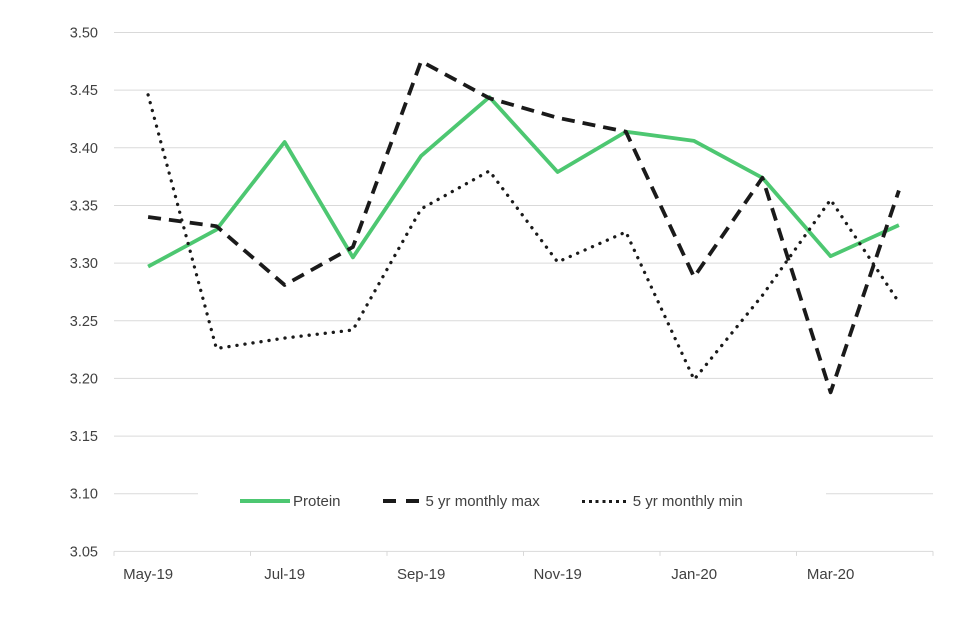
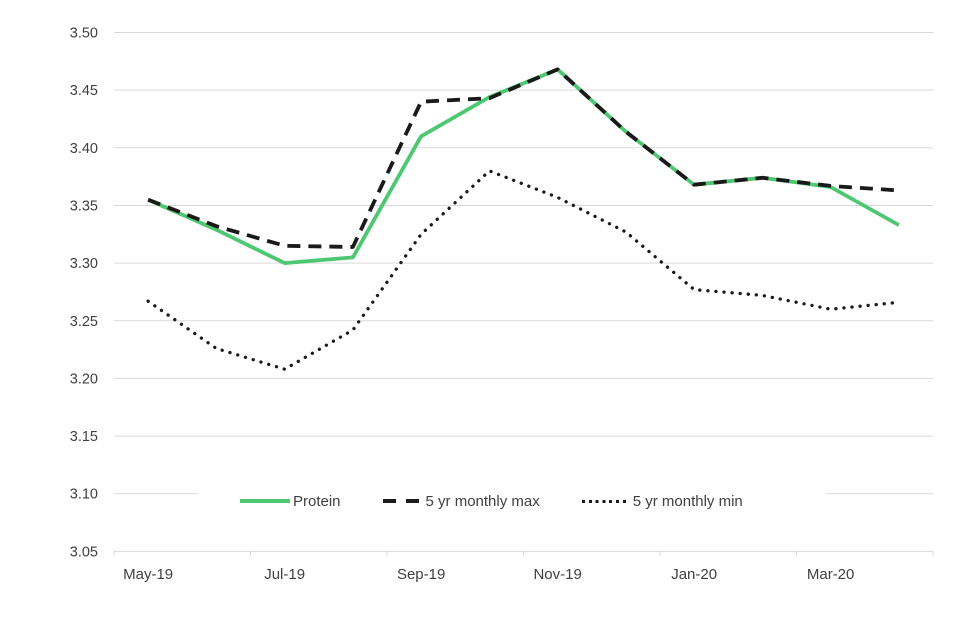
Protein/May-19: 3.297 -> 3.355
5 yr monthly max/May-19: 3.340 -> 3.355
5 yr monthly min/May-19: 3.446 -> 3.267
Protein/Jul-19: 3.405 -> 3.300
5 yr monthly max/Jul-19: 3.281 -> 3.315
5 yr monthly min/Jul-19: 3.235 -> 3.208
Protein/Sep-19: 3.393 -> 3.410
5 yr monthly max/Sep-19: 3.475 -> 3.440
5 yr monthly min/Sep-19: 3.347 -> 3.325
Protein/Nov-19: 3.379 -> 3.468
5 yr monthly max/Nov-19: 3.426 -> 3.468
5 yr monthly min/Nov-19: 3.301 -> 3.357
Protein/Jan-20: 3.406 -> 3.368
5 yr monthly max/Jan-20: 3.288 -> 3.368
5 yr monthly min/Jan-20: 3.199 -> 3.277
Protein/Mar-20: 3.306 -> 3.366
5 yr monthly max/Mar-20: 3.188 -> 3.367
5 yr monthly min/Mar-20: 3.355 -> 3.260
